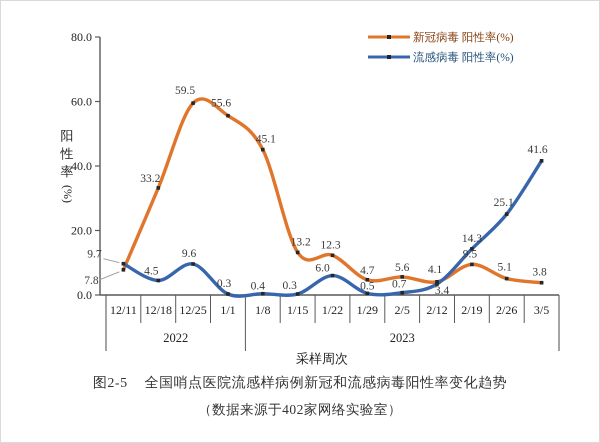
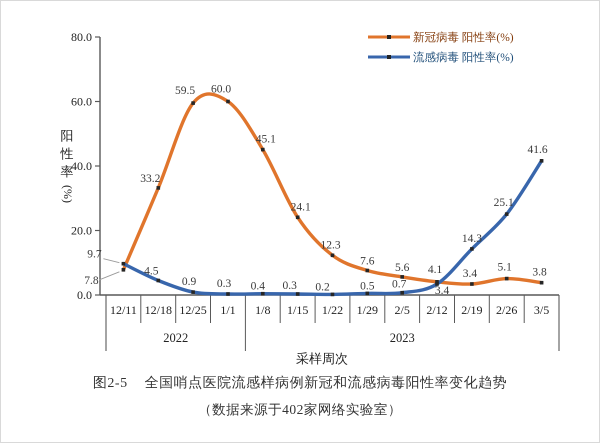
流感病毒 阳性率(%)/12/25: 9.6 -> 0.9
新冠病毒 阳性率(%)/1/1: 55.6 -> 60.0
新冠病毒 阳性率(%)/1/15: 13.2 -> 24.1
流感病毒 阳性率(%)/1/22: 6.0 -> 0.2
新冠病毒 阳性率(%)/1/29: 4.7 -> 7.6
新冠病毒 阳性率(%)/2/19: 9.5 -> 3.4
